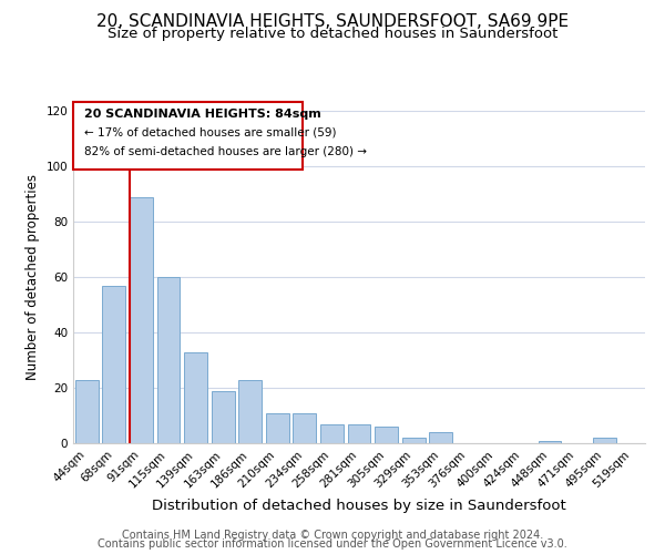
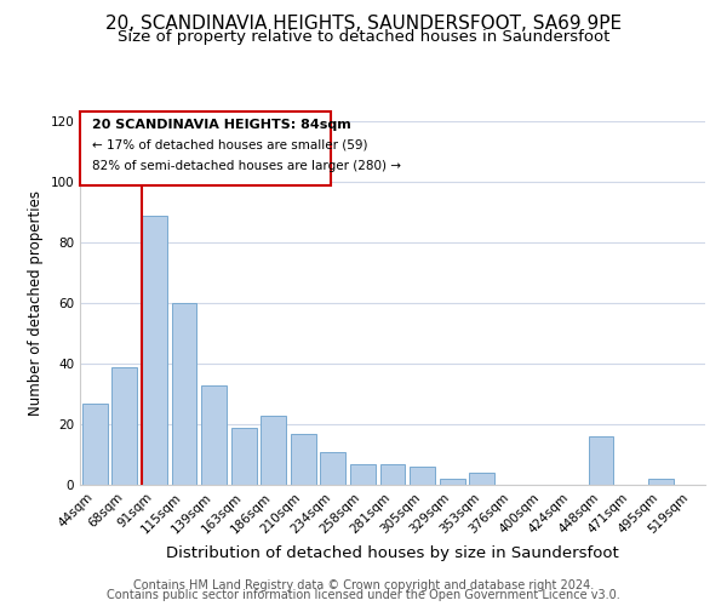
44sqm: 23 -> 27
68sqm: 57 -> 39
210sqm: 11 -> 17
448sqm: 1 -> 16
